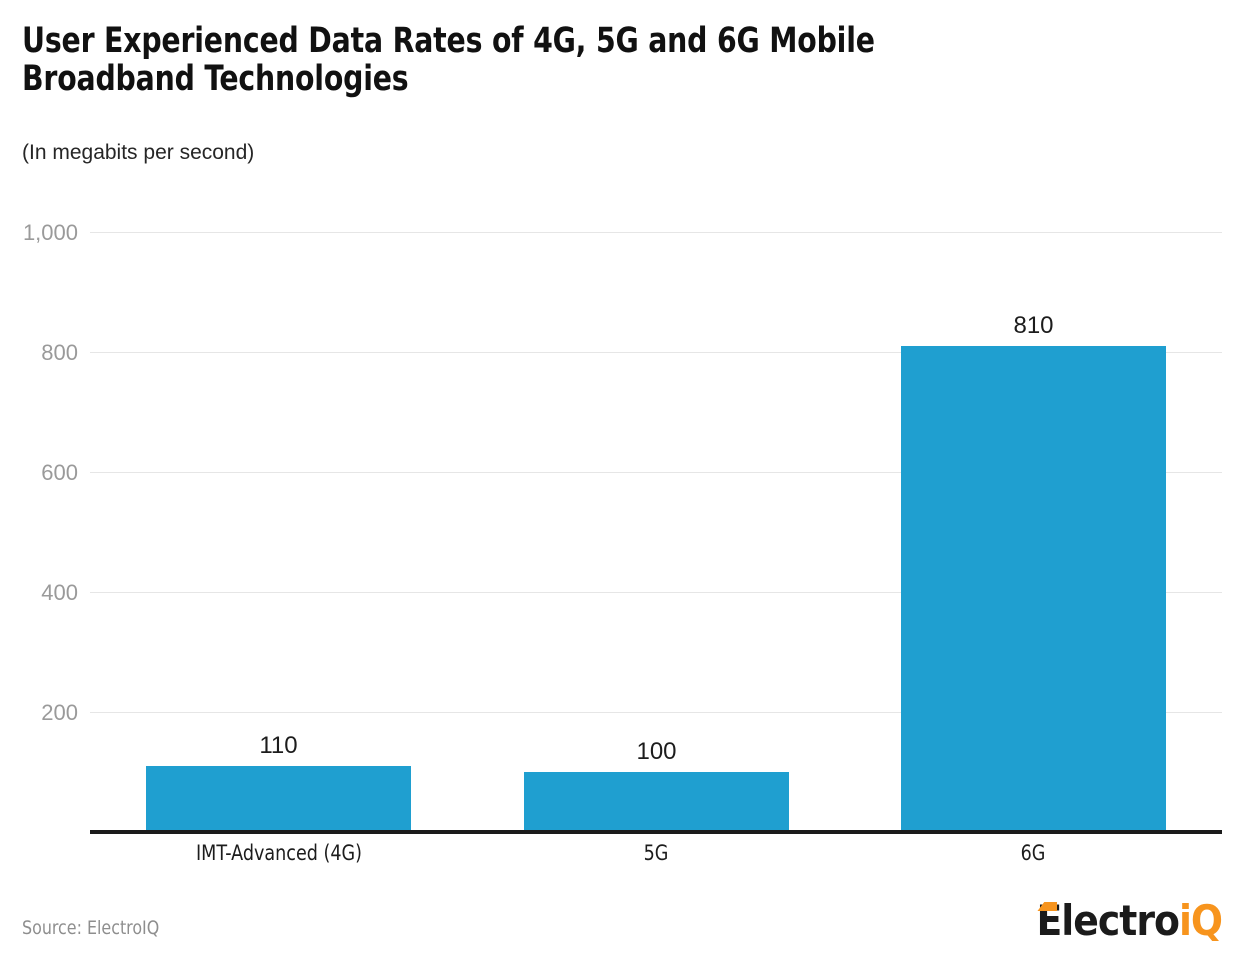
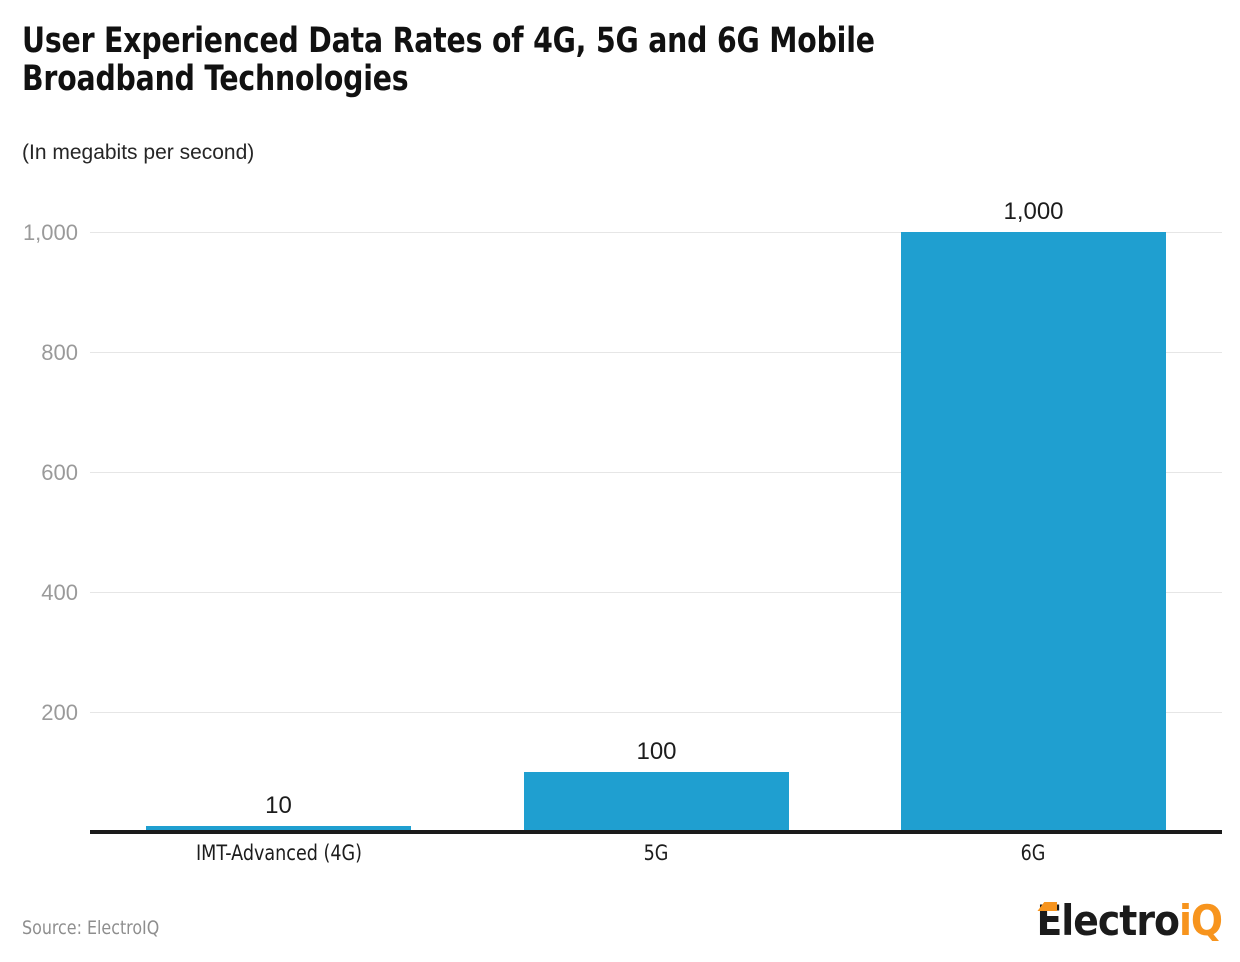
IMT-Advanced (4G): 110 -> 10
6G: 810 -> 1,000
